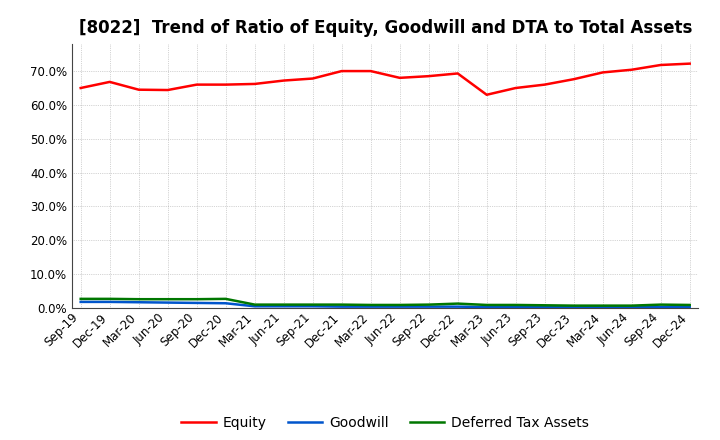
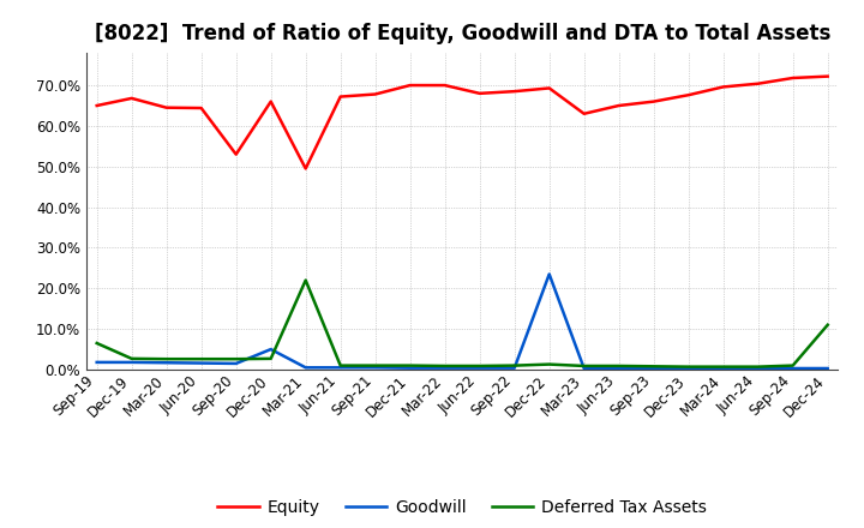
Deferred Tax Assets/Sep-19: 2.7% -> 6.5%
Equity/Sep-20: 66.0% -> 53.0%
Goodwill/Dec-20: 1.4% -> 5.0%
Equity/Mar-21: 66.2% -> 49.5%
Deferred Tax Assets/Mar-21: 1.0% -> 22.0%
Goodwill/Dec-22: 0.4% -> 23.5%
Deferred Tax Assets/Dec-24: 0.9% -> 11.0%
